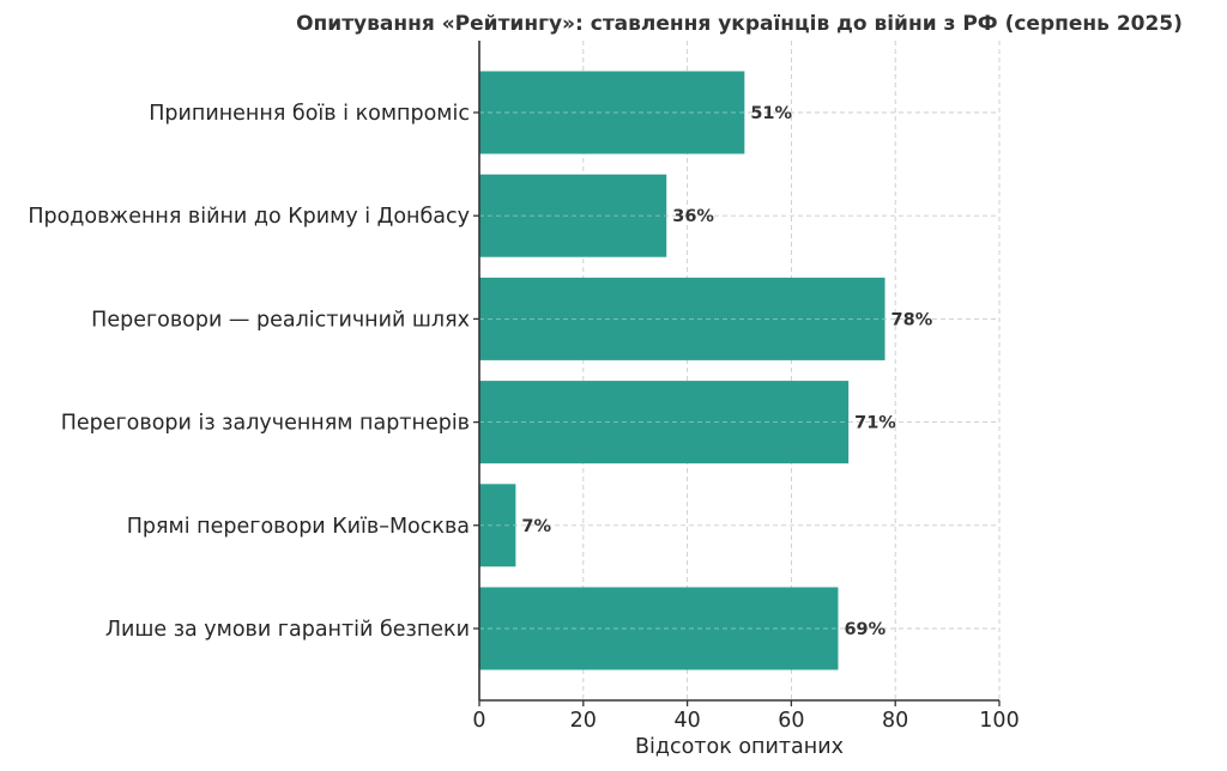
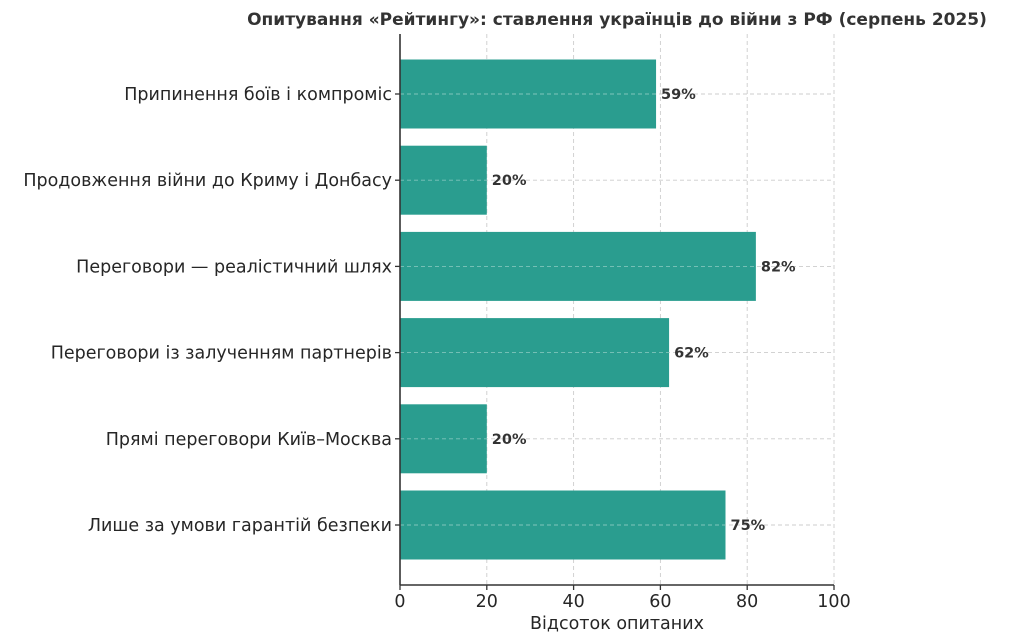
Припинення боїв і компроміс: 51% -> 59%
Продовження війни до Криму і Донбасу: 36% -> 20%
Переговори — реалістичний шлях: 78% -> 82%
Переговори із залученням партнерів: 71% -> 62%
Прямі переговори Київ–Москва: 7% -> 20%
Лише за умови гарантій безпеки: 69% -> 75%
